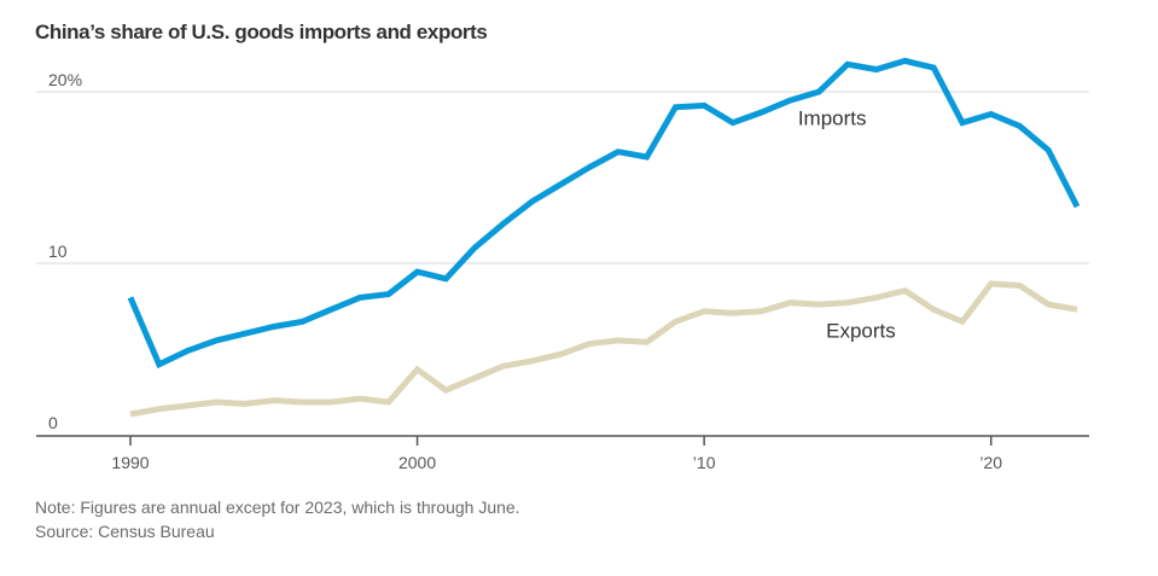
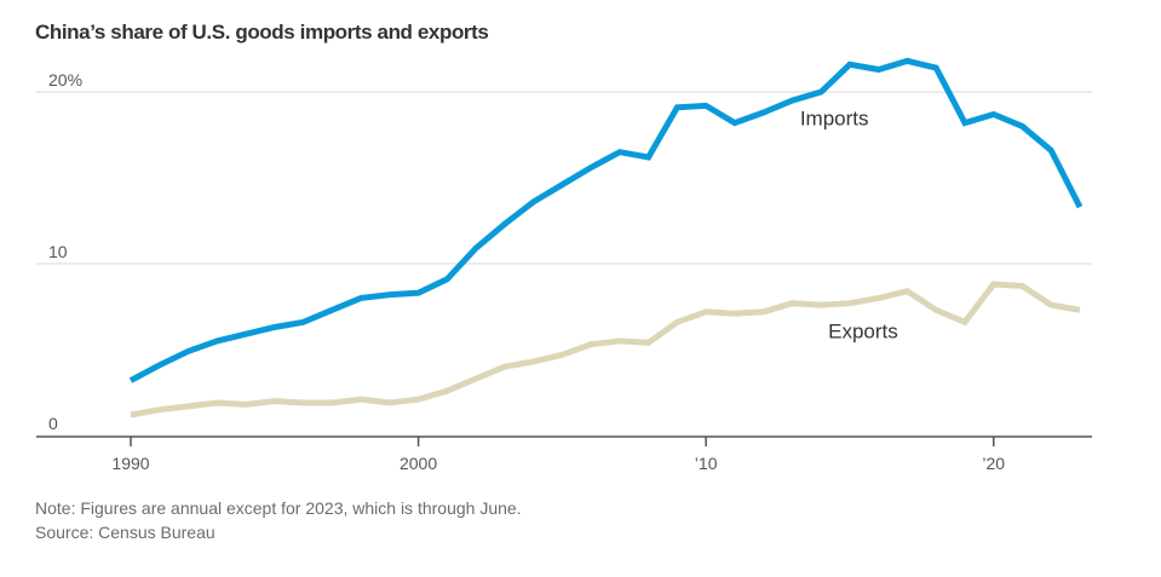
Imports/1990: 8.0% -> 3.2%
Imports/2000: 9.5% -> 8.3%
Exports/2000: 3.8% -> 2.1%
